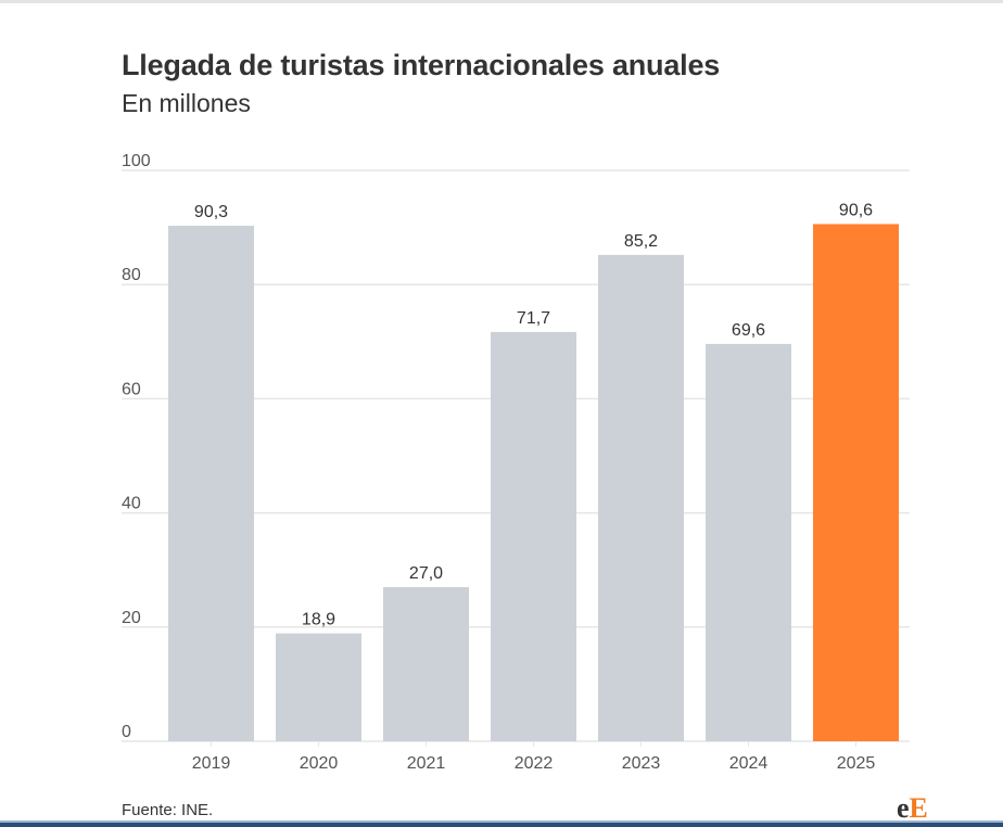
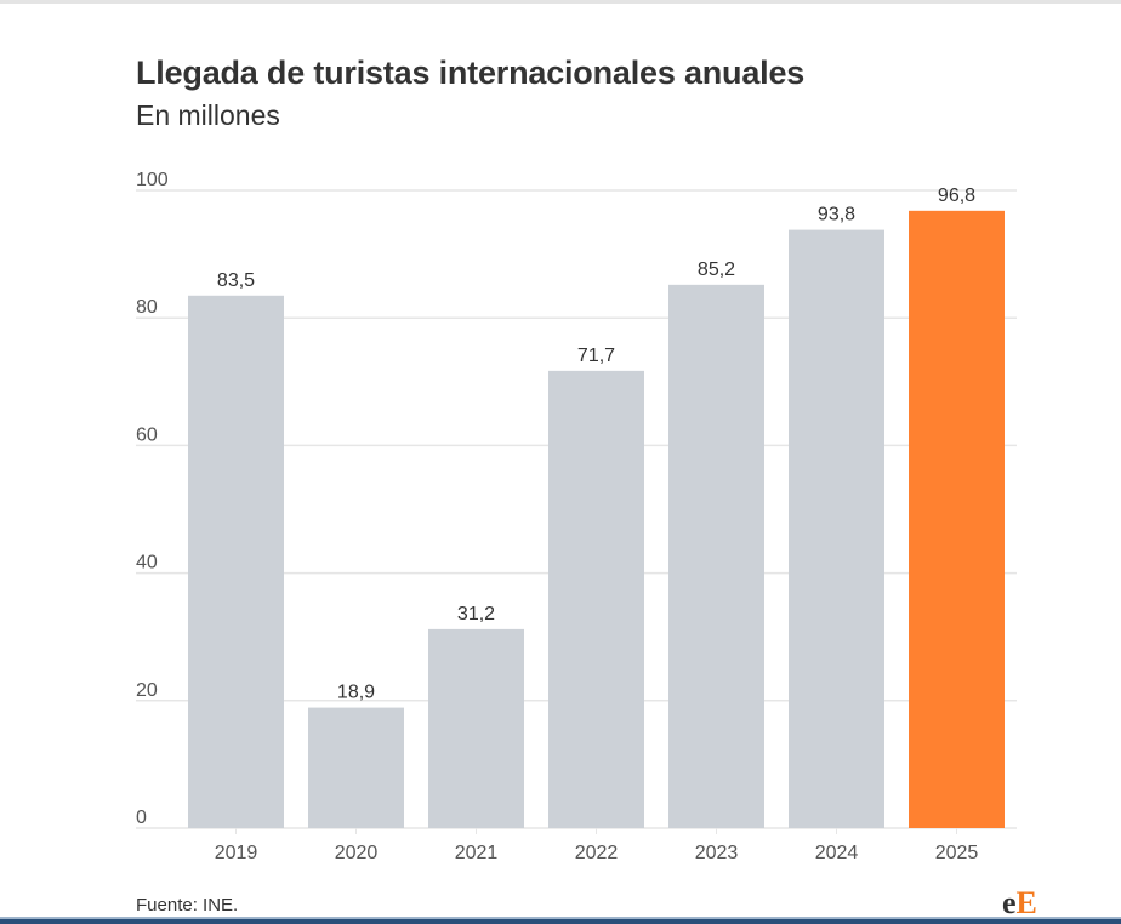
2019: 90,3 -> 83,5
2021: 27,0 -> 31,2
2024: 69,6 -> 93,8
2025: 90,6 -> 96,8
